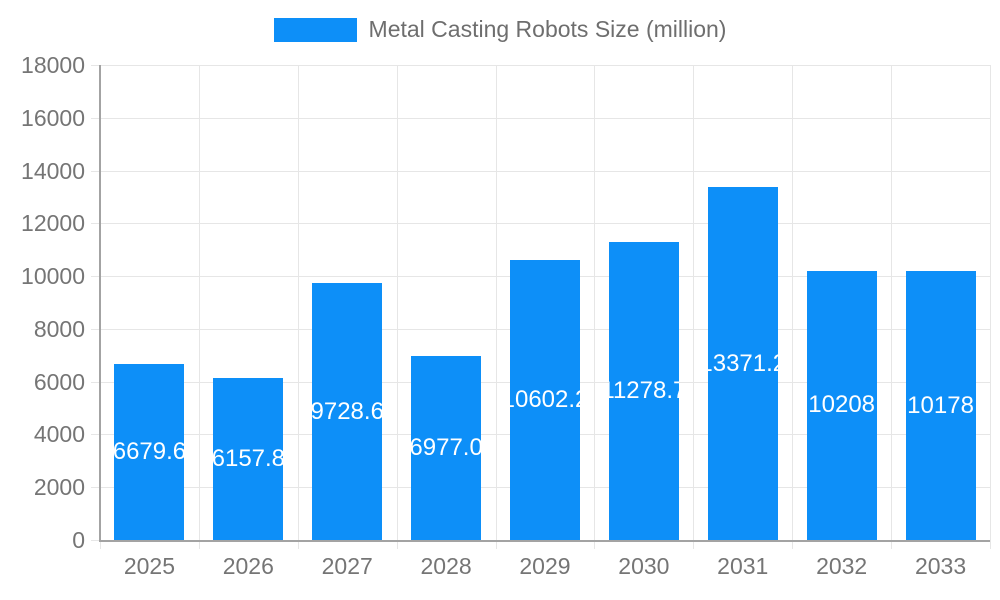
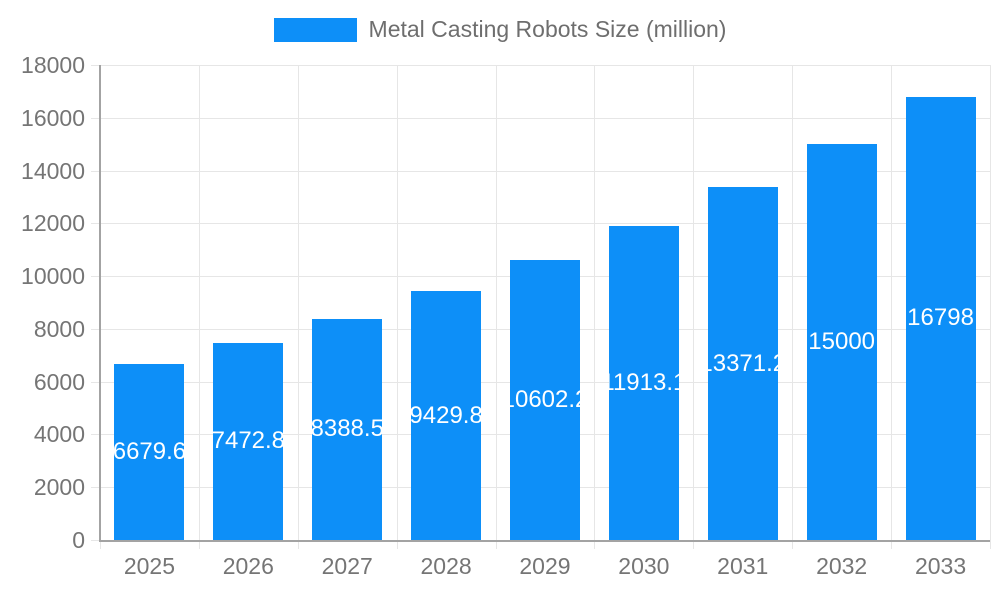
2026: 6157.8 -> 7472.8
2027: 9728.6 -> 8388.5
2028: 6977.0 -> 9429.8
2030: 11278.7 -> 11913.1
2032: 10208 -> 15000
2033: 10178 -> 16798
